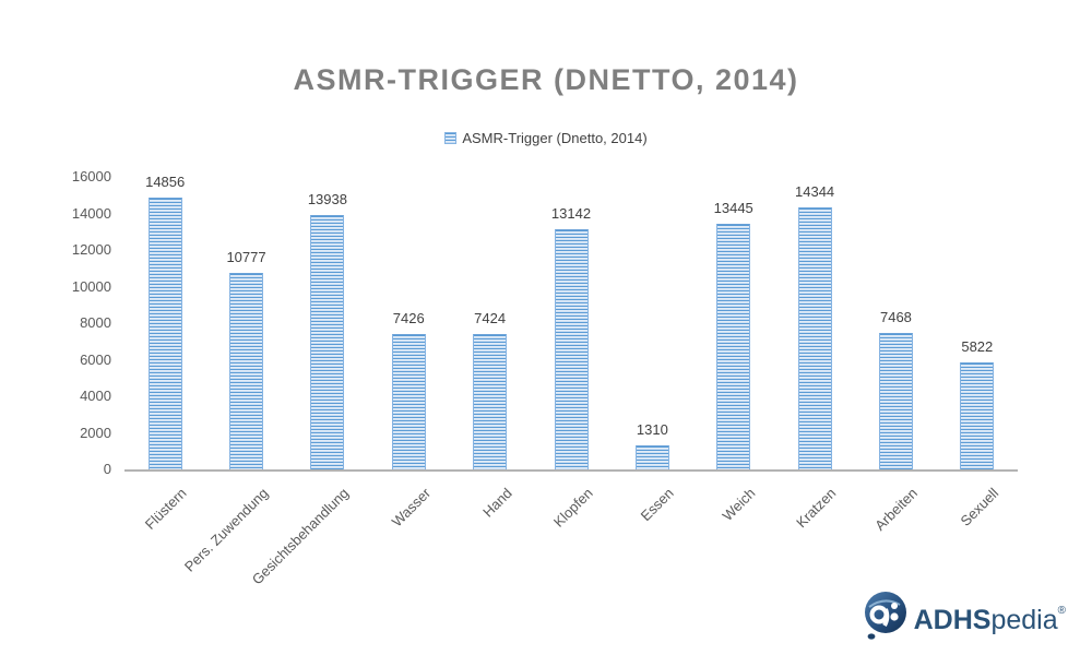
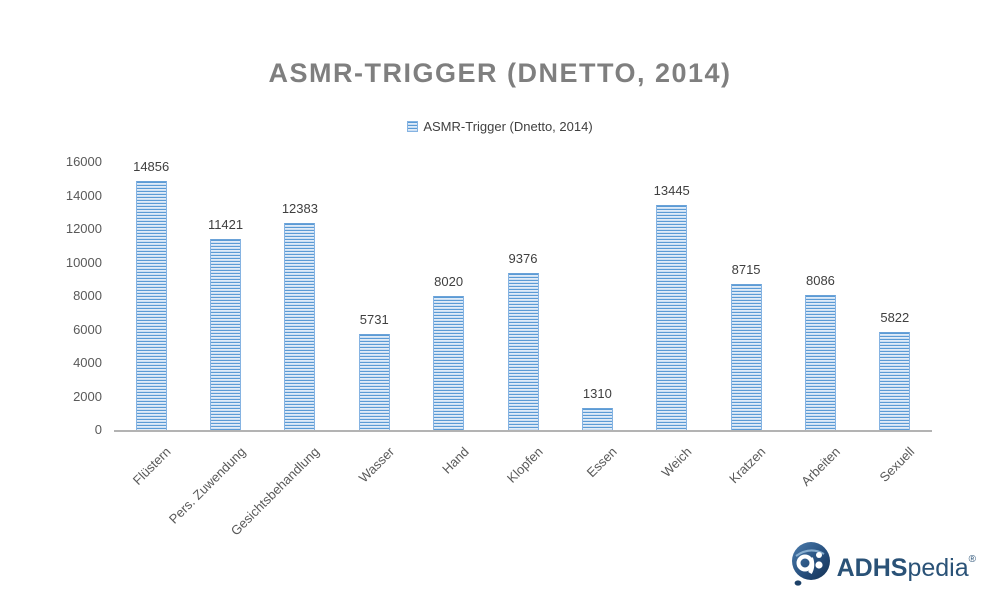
Pers. Zuwendung: 10777 -> 11421
Gesichtsbehandlung: 13938 -> 12383
Wasser: 7426 -> 5731
Hand: 7424 -> 8020
Klopfen: 13142 -> 9376
Kratzen: 14344 -> 8715
Arbeiten: 7468 -> 8086
